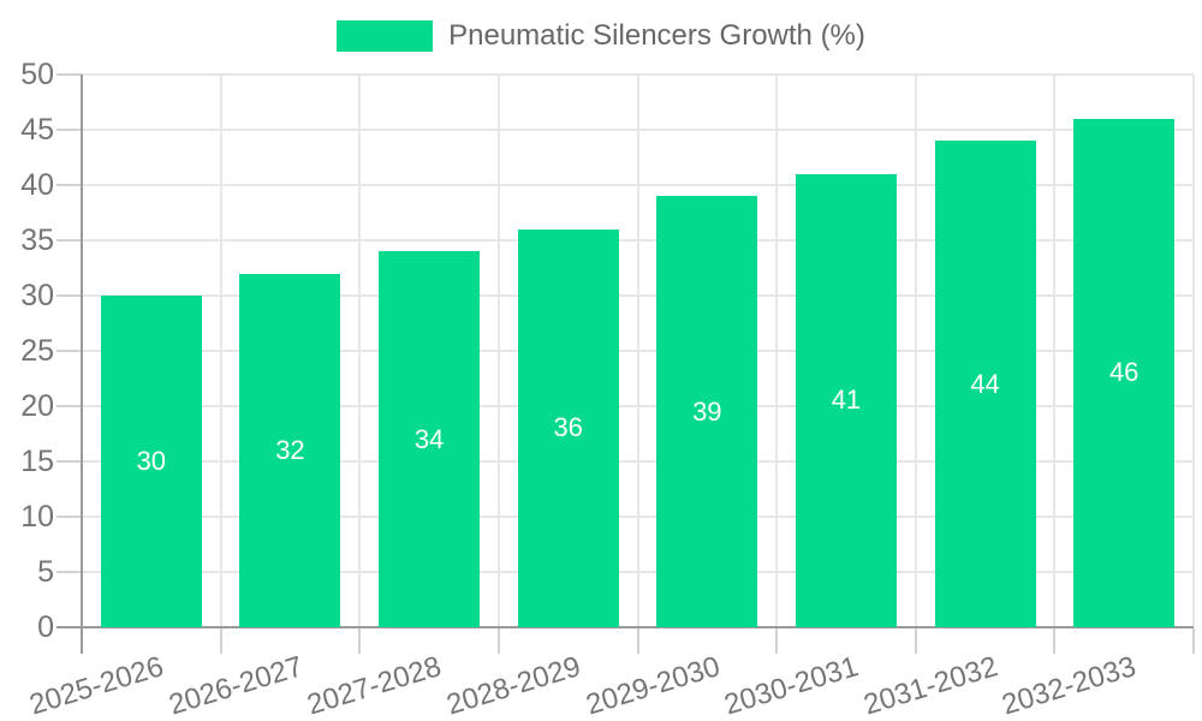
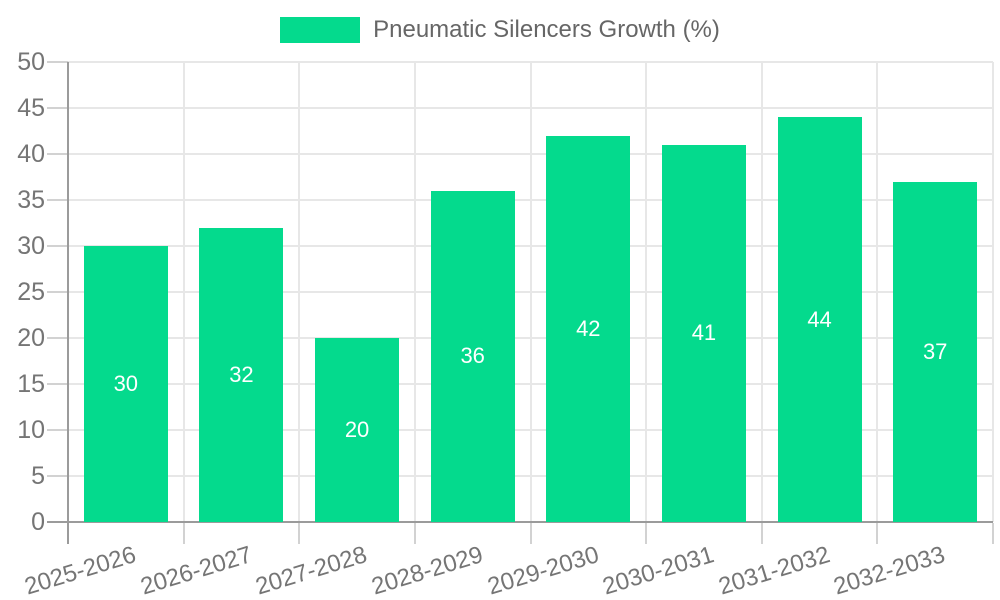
2027-2028: 34 -> 20
2029-2030: 39 -> 42
2032-2033: 46 -> 37
